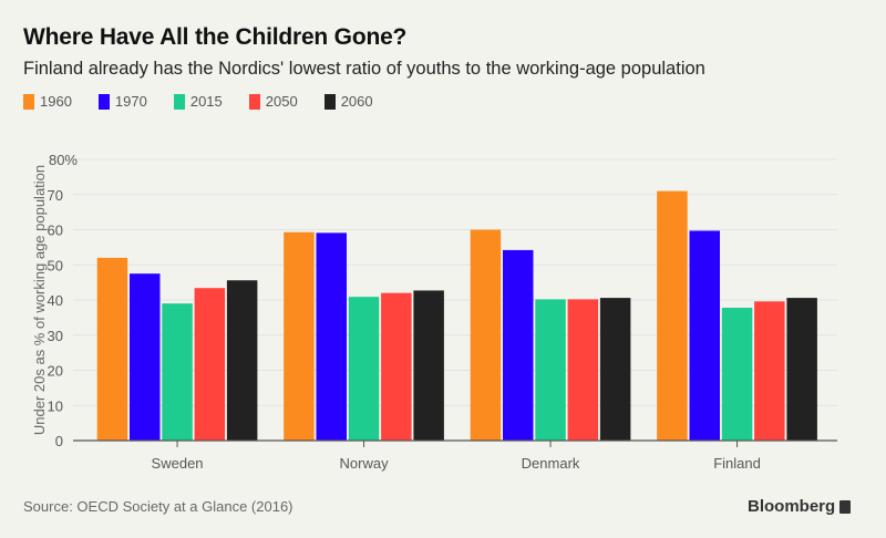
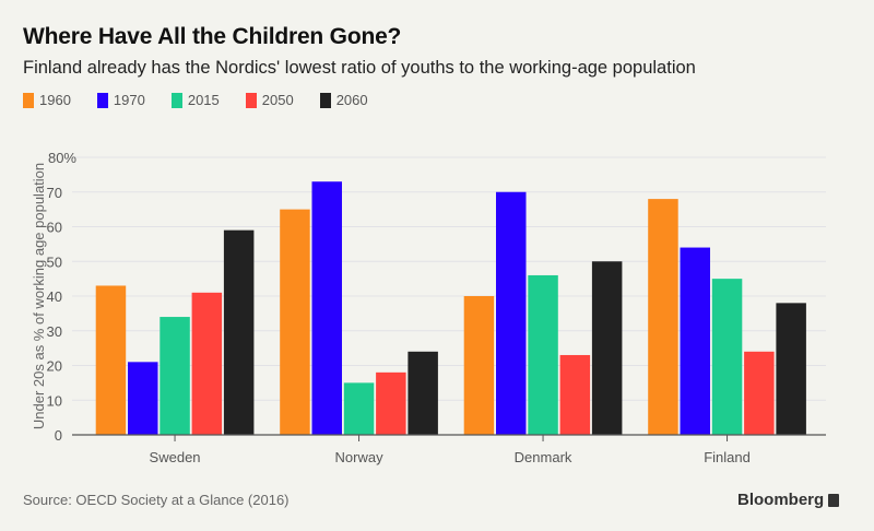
1960/Sweden: 52% -> 43%
1970/Sweden: 48% -> 21%
2015/Sweden: 39% -> 34%
2050/Sweden: 43% -> 41%
2060/Sweden: 46% -> 59%
1960/Norway: 59% -> 65%
1970/Norway: 59% -> 73%
2015/Norway: 41% -> 15%
2050/Norway: 42% -> 18%
2060/Norway: 43% -> 24%
1960/Denmark: 60% -> 40%
1970/Denmark: 54% -> 70%
2015/Denmark: 40% -> 46%
2050/Denmark: 40% -> 23%
2060/Denmark: 41% -> 50%
1960/Finland: 71% -> 68%
1970/Finland: 60% -> 54%
2015/Finland: 38% -> 45%
2050/Finland: 40% -> 24%
2060/Finland: 41% -> 38%
